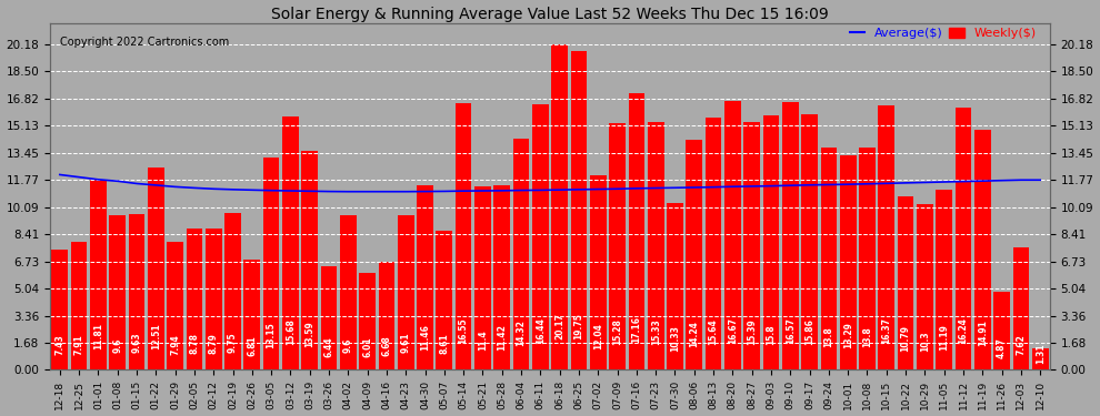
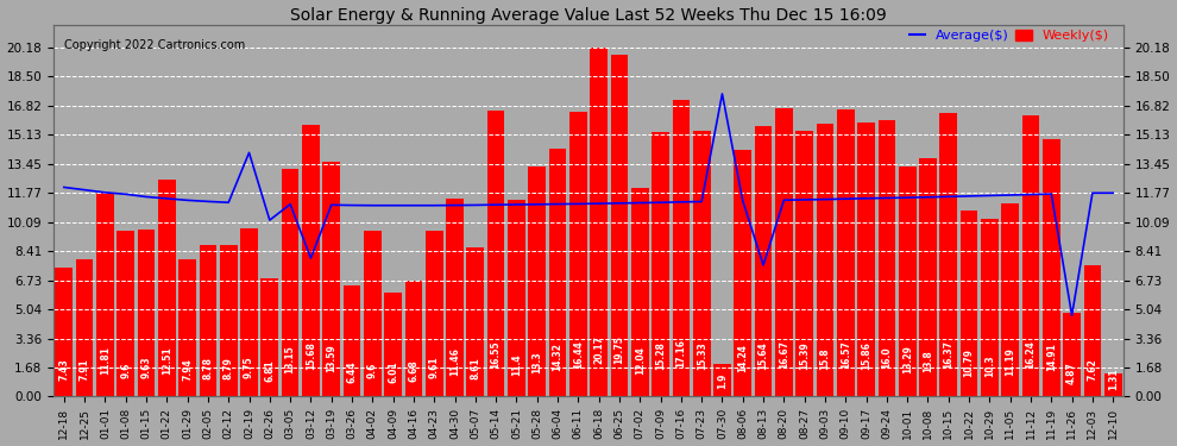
Average($)/02-19: 11.2 -> 14.1
Average($)/02-26: 11.2 -> 10.2
Average($)/03-12: 11.1 -> 8.0
Weekly($)/05-28: 11.42 -> 13.3
Weekly($)/07-30: 10.33 -> 1.9
Average($)/07-30: 11.3 -> 17.5
Average($)/08-13: 11.3 -> 7.6
Weekly($)/09-24: 13.8 -> 16.0
Average($)/11-26: 11.7 -> 4.7
